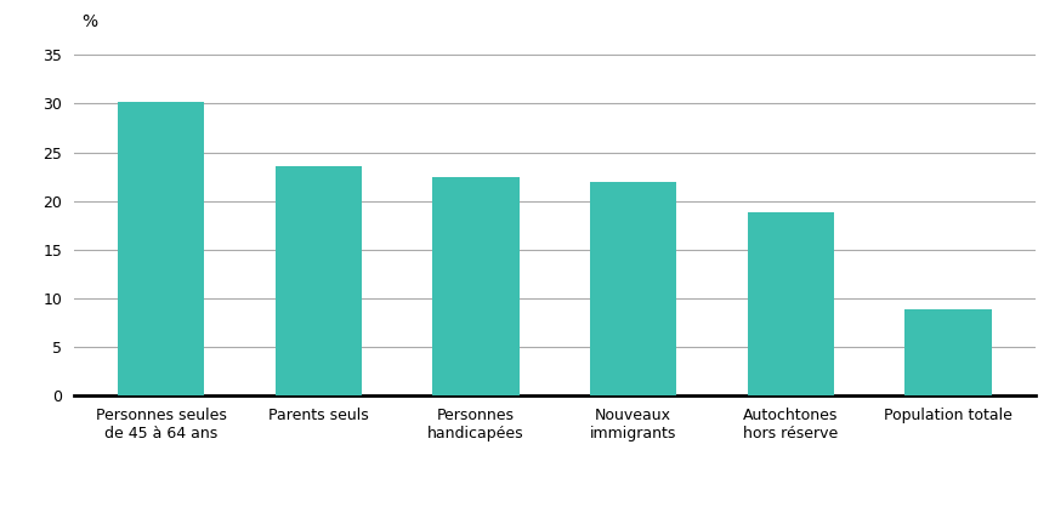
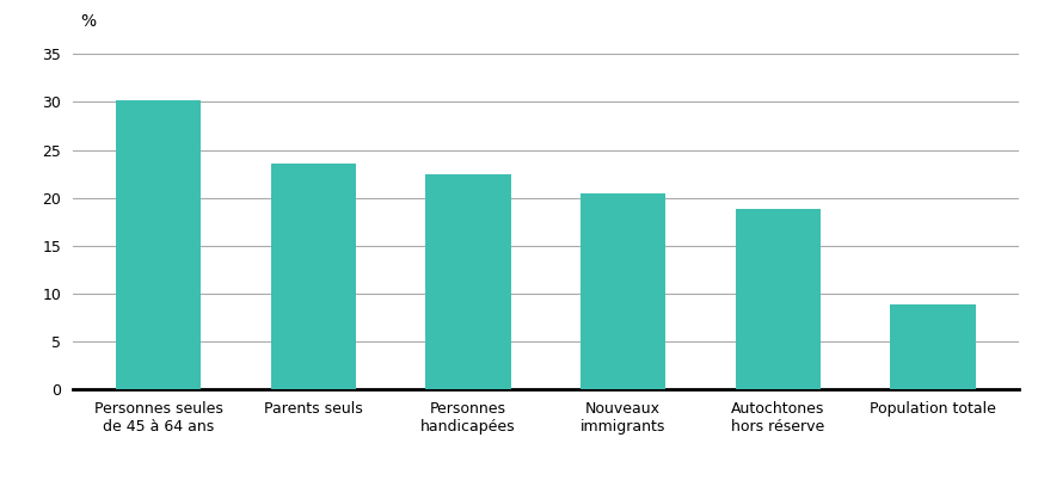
Nouveaux immigrants: 22.0 -> 20.4
